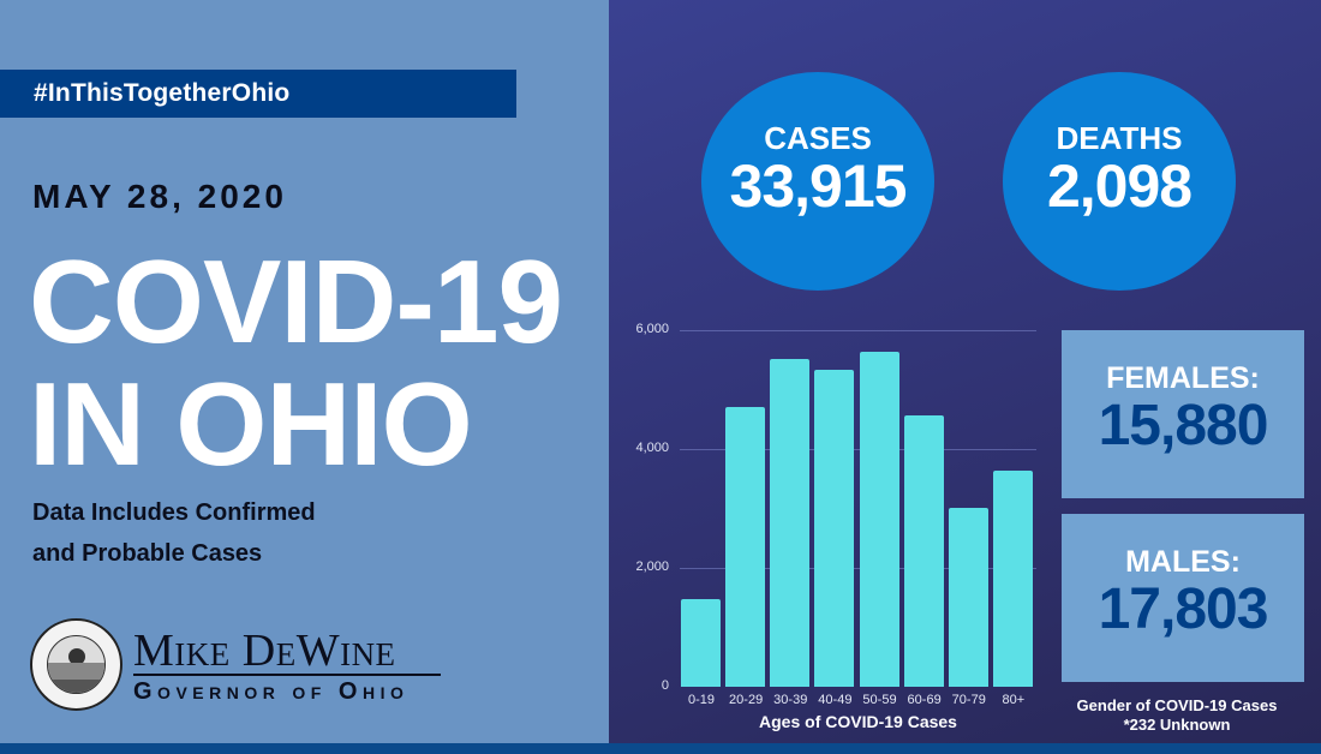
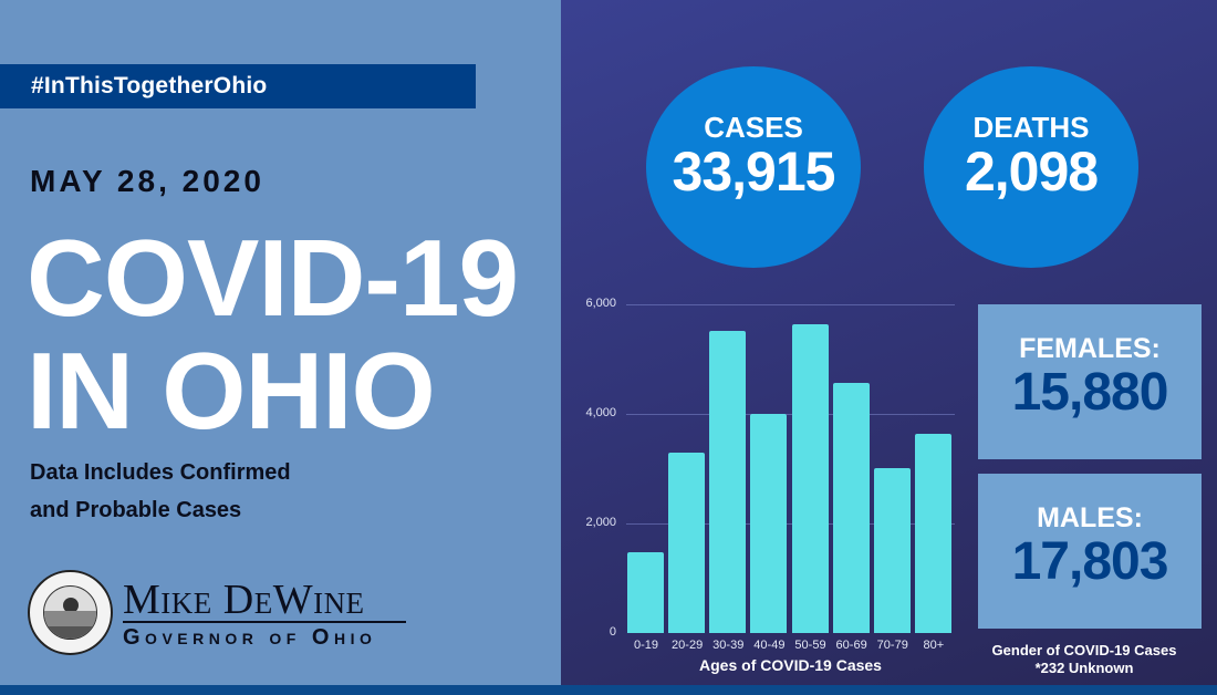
20-29: 4700 -> 3300
40-49: 5300 -> 4000
